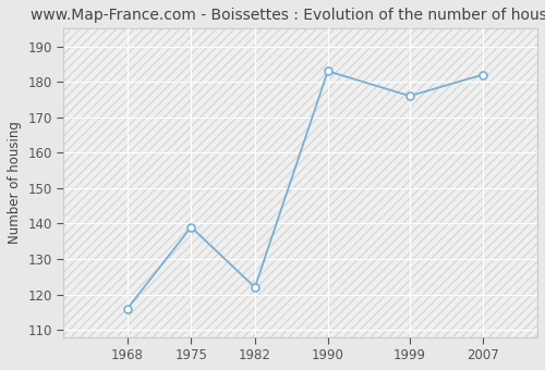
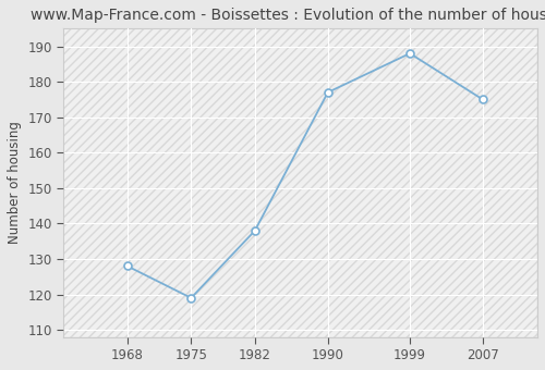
1968: 116 -> 128
1975: 139 -> 119
1982: 122 -> 138
1990: 183 -> 177
1999: 176 -> 188
2007: 182 -> 175
